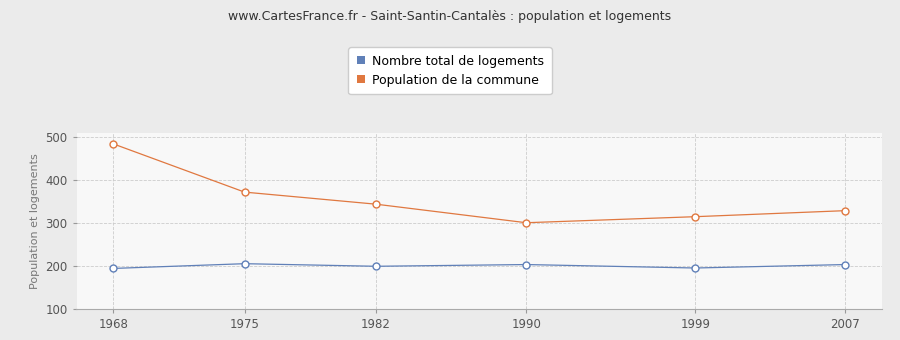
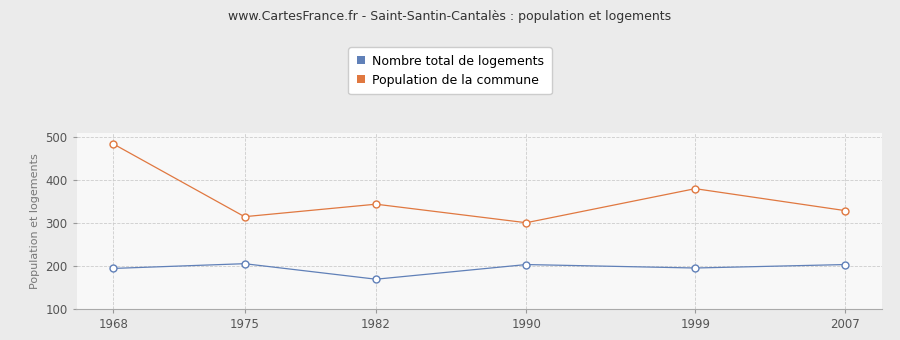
Population de la commune/1975: 372 -> 315
Nombre total de logements/1982: 200 -> 170
Population de la commune/1999: 315 -> 380
